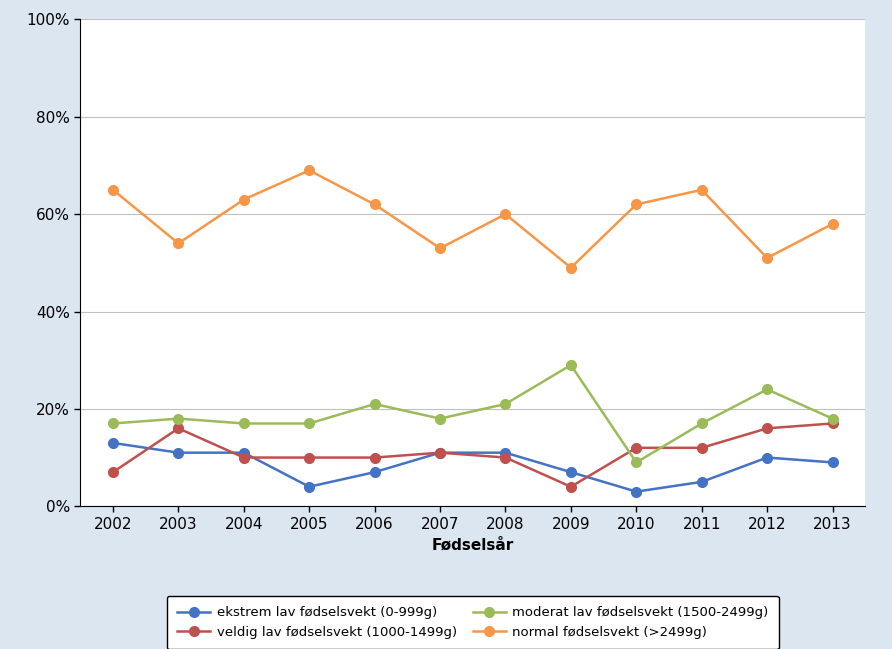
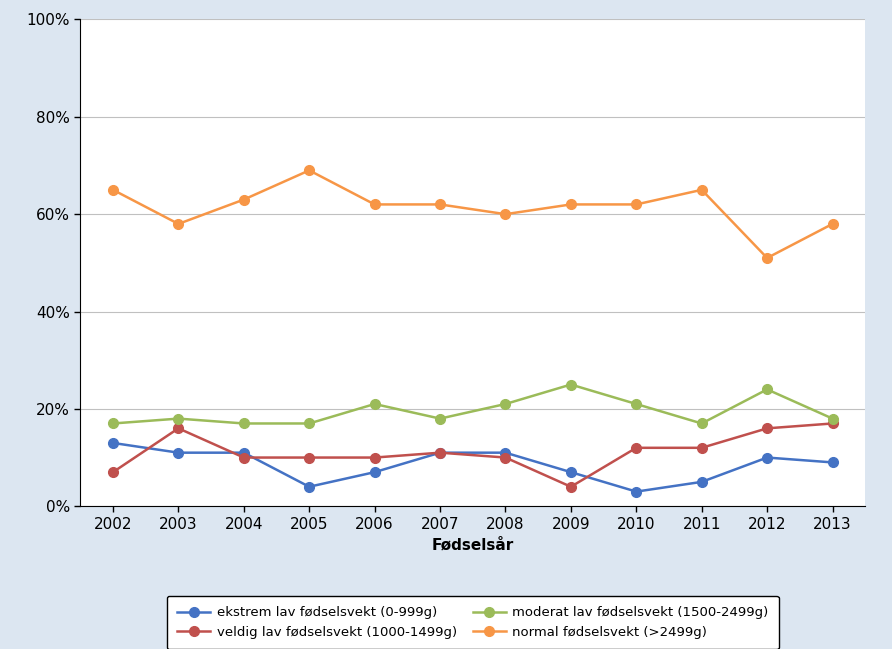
normal fødselsvekt (>2499g)/2003: 54% -> 58%
normal fødselsvekt (>2499g)/2007: 53% -> 62%
moderat lav fødselsvekt (1500-2499g)/2009: 29% -> 25%
normal fødselsvekt (>2499g)/2009: 49% -> 62%
moderat lav fødselsvekt (1500-2499g)/2010: 9% -> 21%
